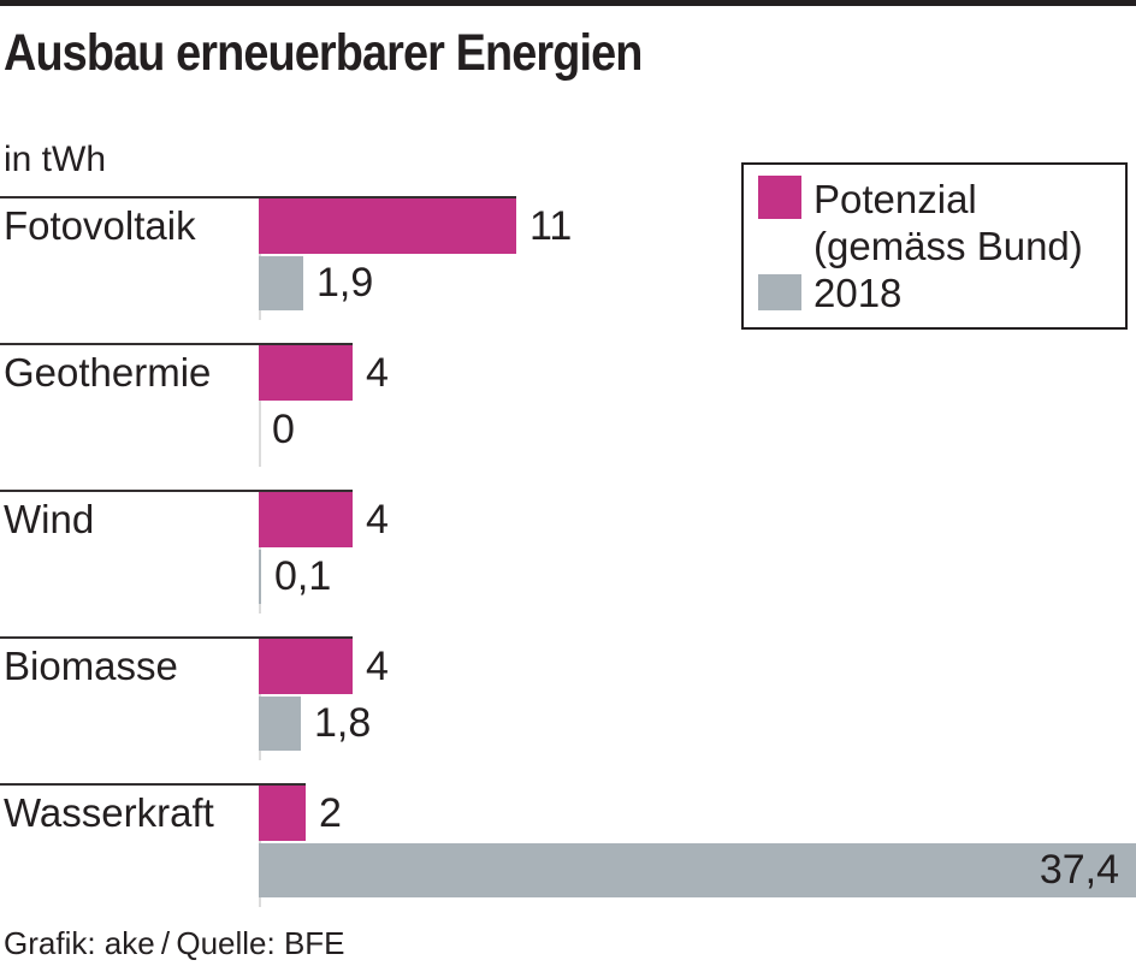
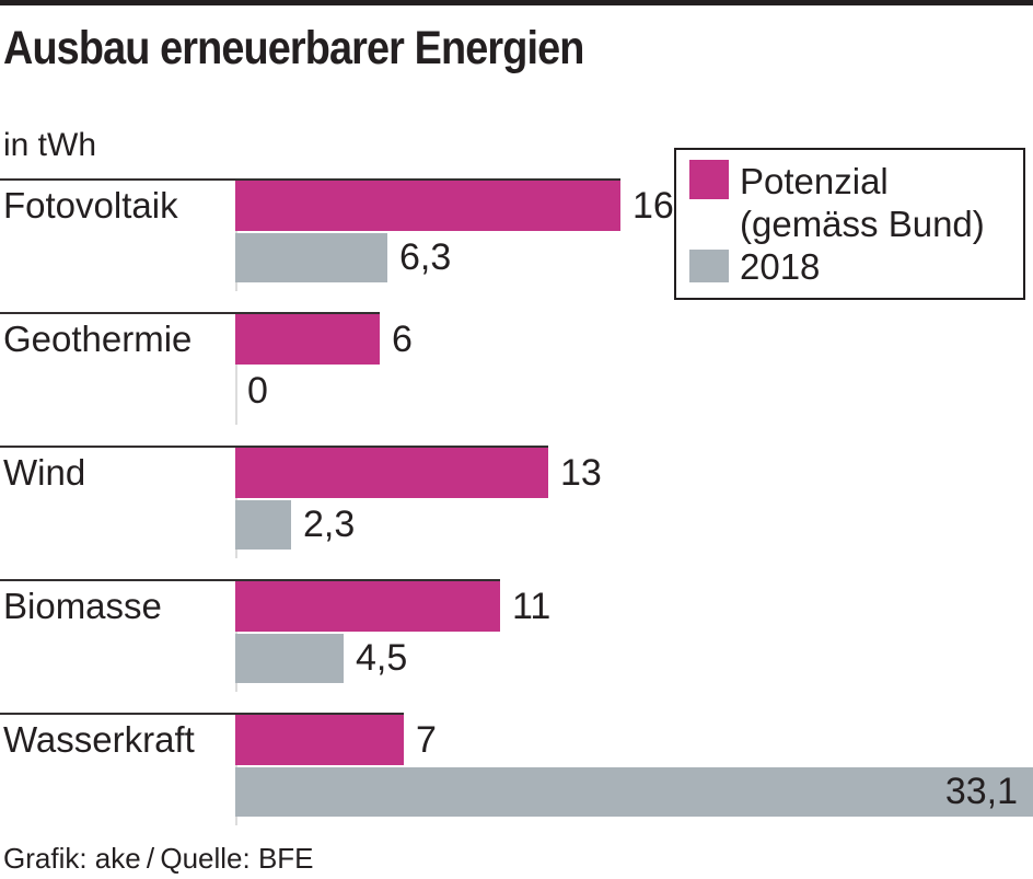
Potenzial (gemäss Bund)/Fotovoltaik: 11 -> 16
2018/Fotovoltaik: 1,9 -> 6,3
Potenzial (gemäss Bund)/Geothermie: 4 -> 6
Potenzial (gemäss Bund)/Wind: 4 -> 13
2018/Wind: 0,1 -> 2,3
Potenzial (gemäss Bund)/Biomasse: 4 -> 11
2018/Biomasse: 1,8 -> 4,5
Potenzial (gemäss Bund)/Wasserkraft: 2 -> 7
2018/Wasserkraft: 37,4 -> 33,1
